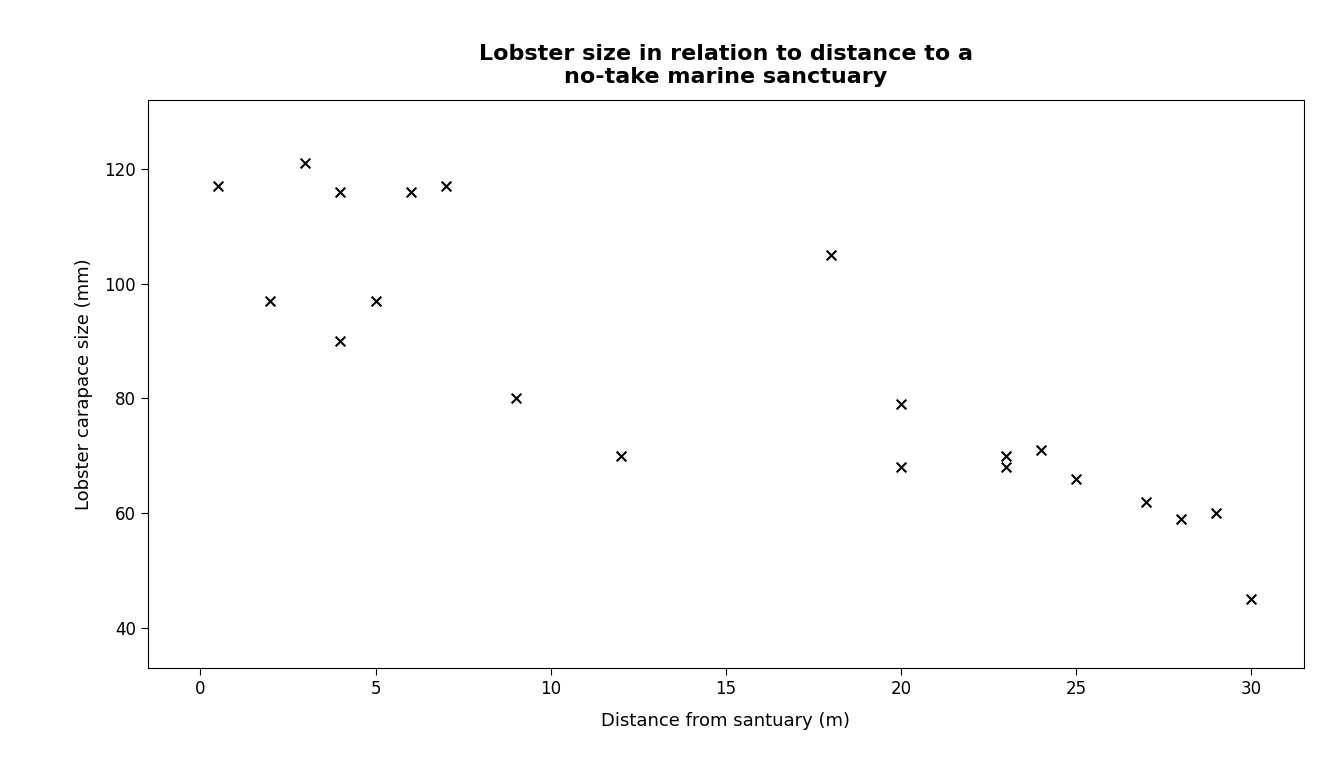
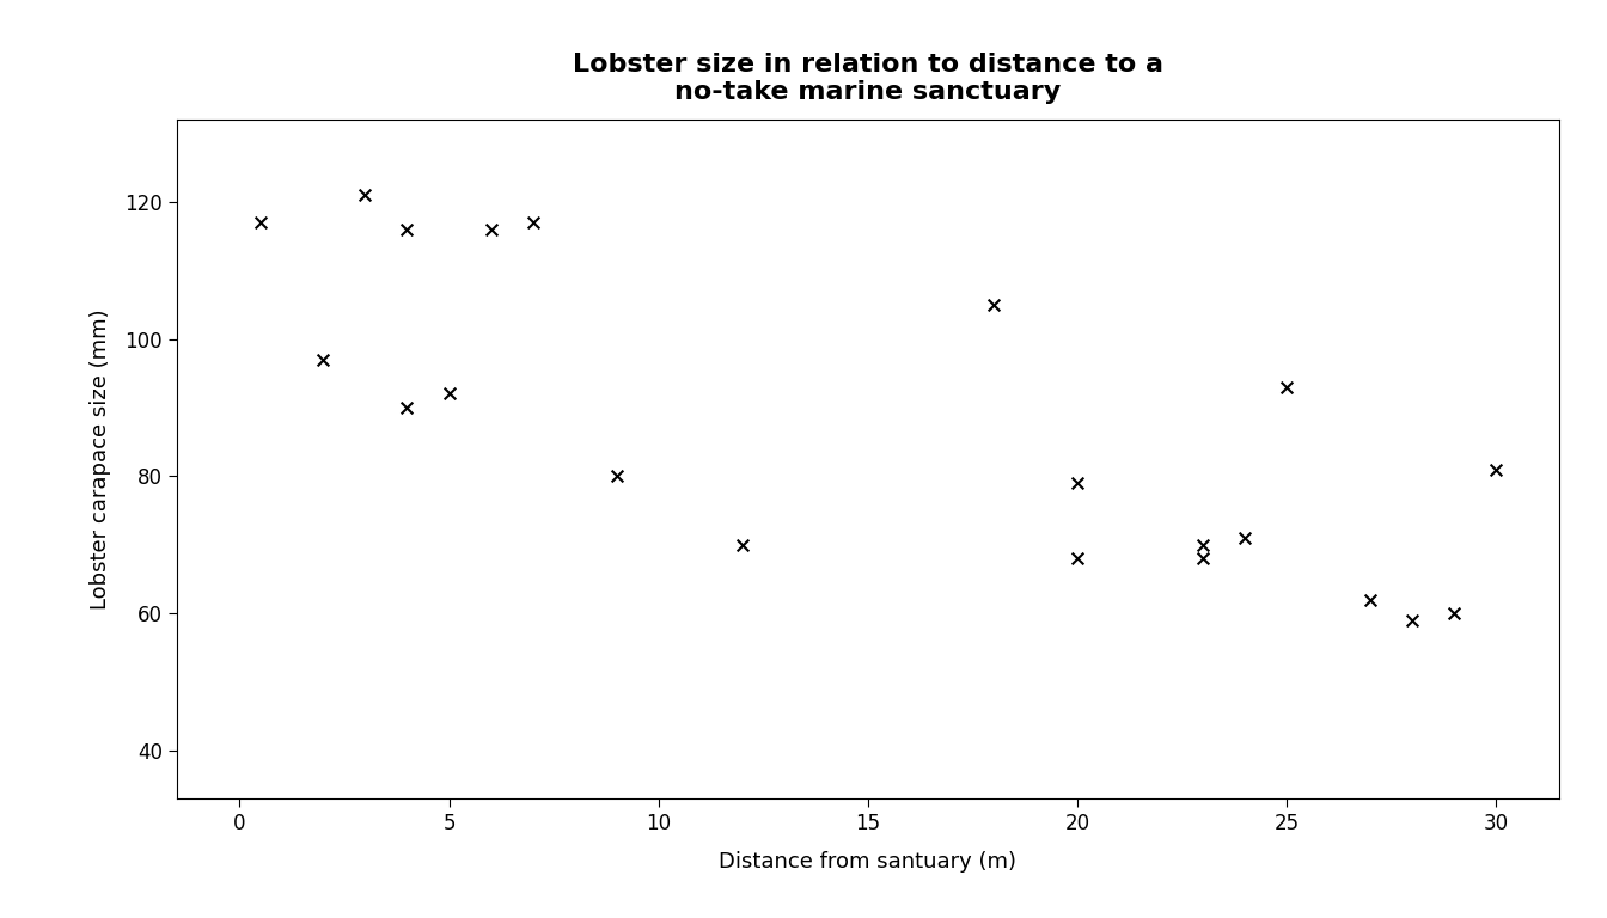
5: 97 -> 92
25: 66 -> 93
30: 45 -> 81
